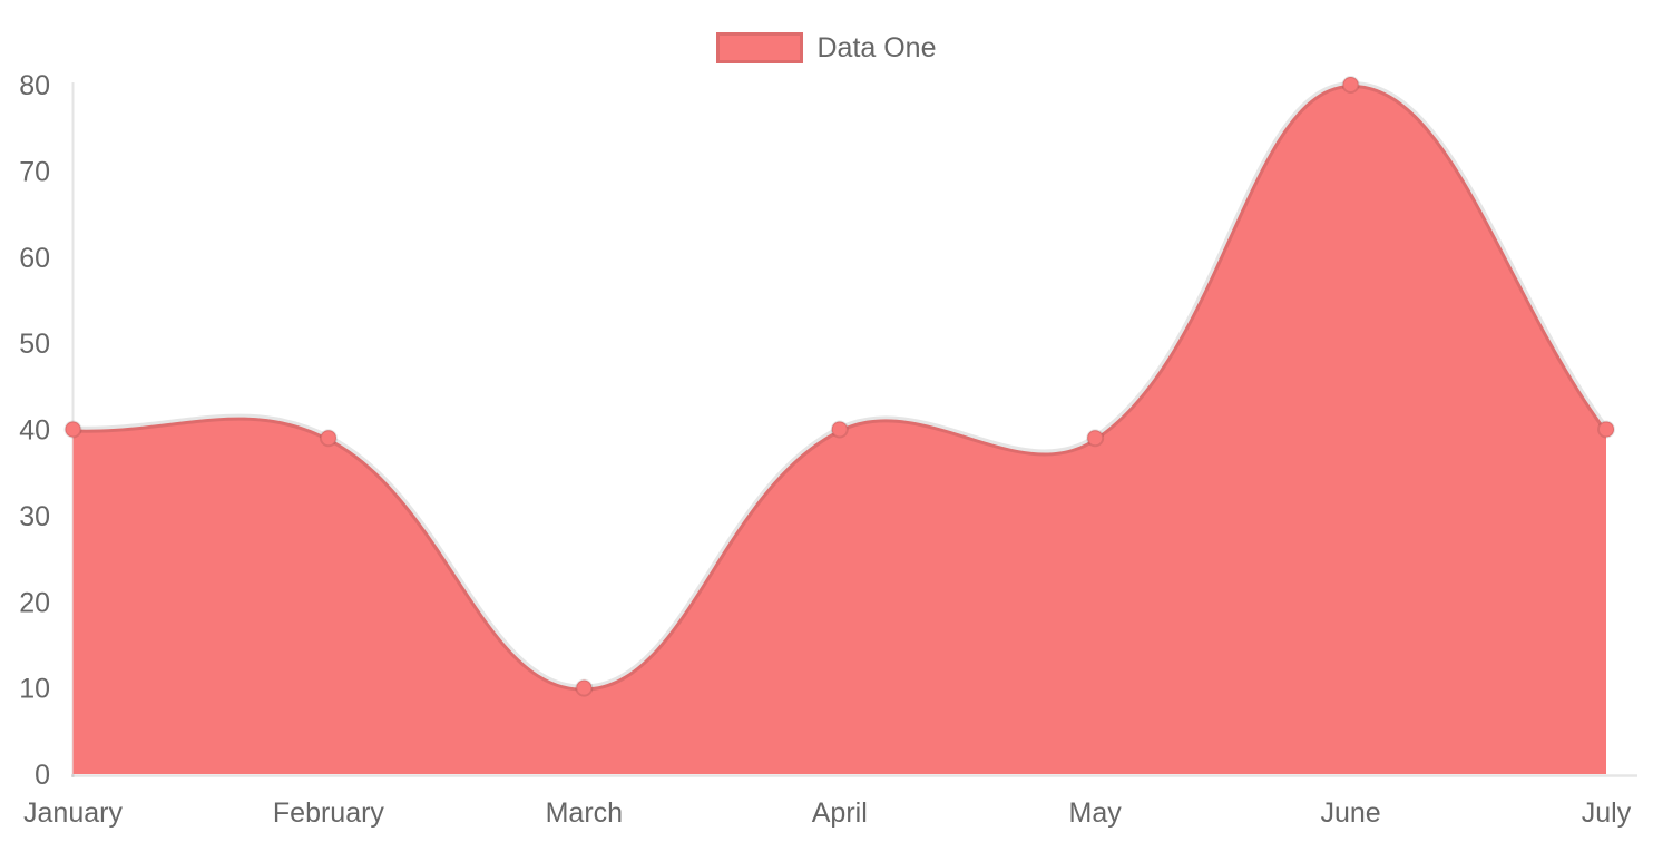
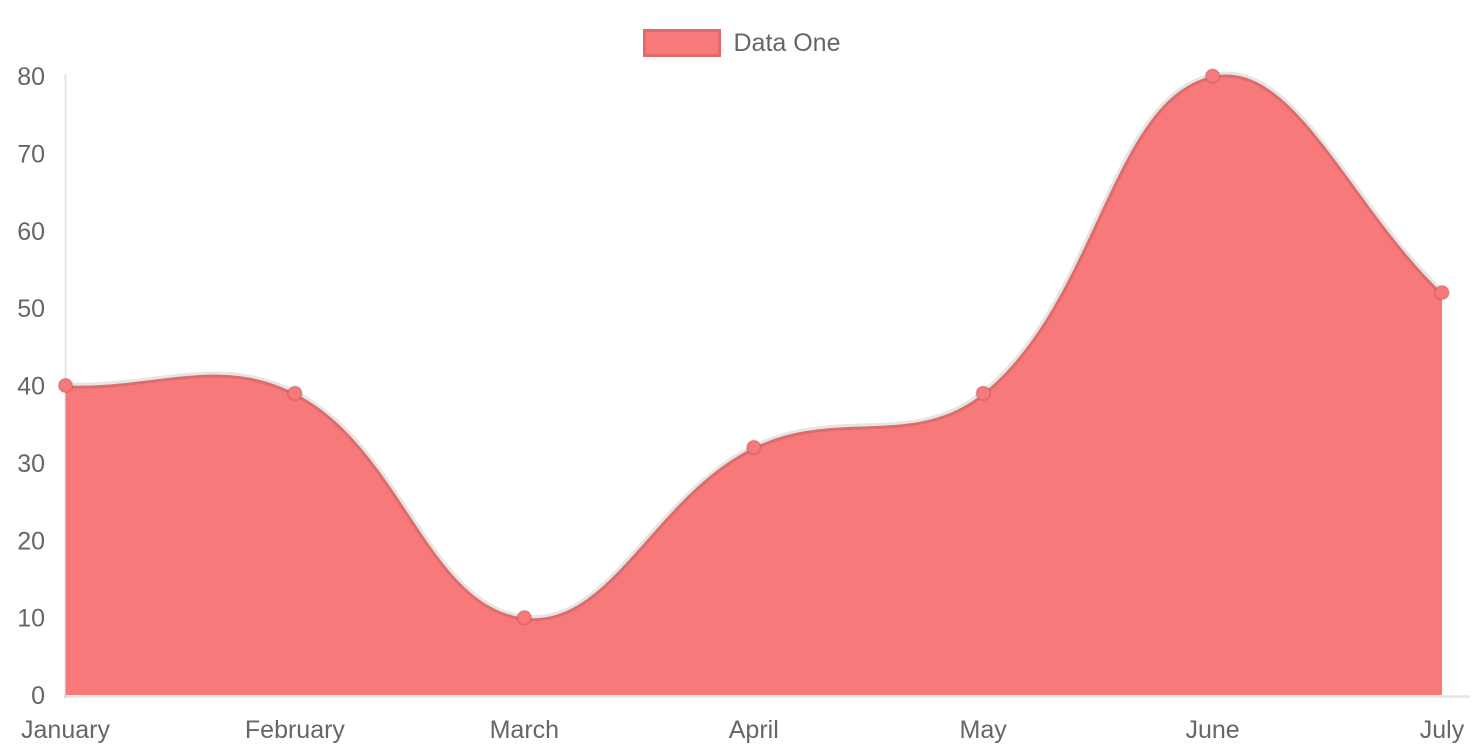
April: 40 -> 32
July: 40 -> 52
